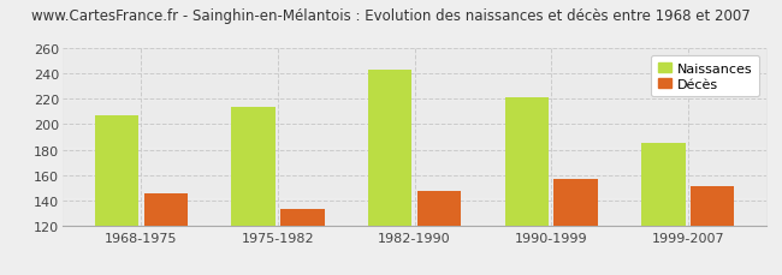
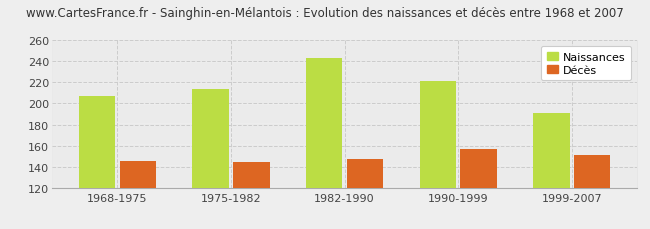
Décès/1975-1982: 133 -> 144
Naissances/1999-2007: 185 -> 191
